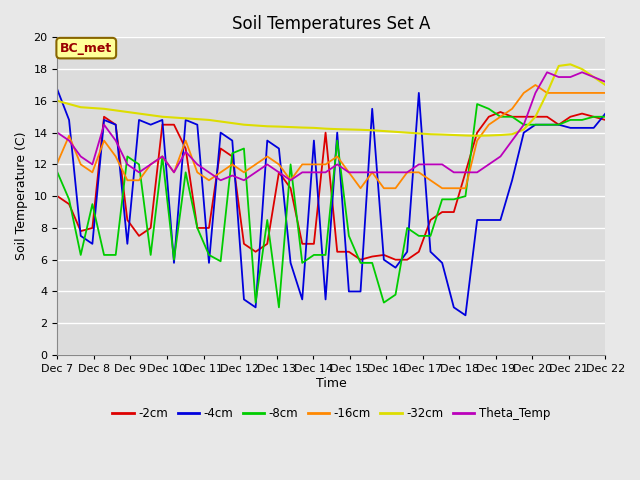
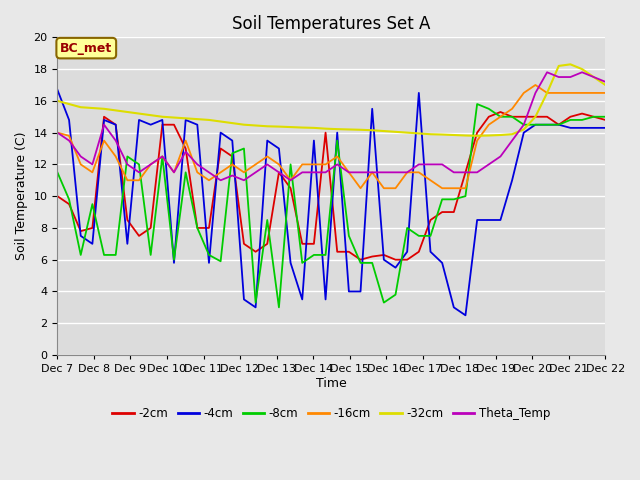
-16cm/Dec 7: 12.1 -> 14.0
-4cm/Dec 22: 15.2 -> 14.3
